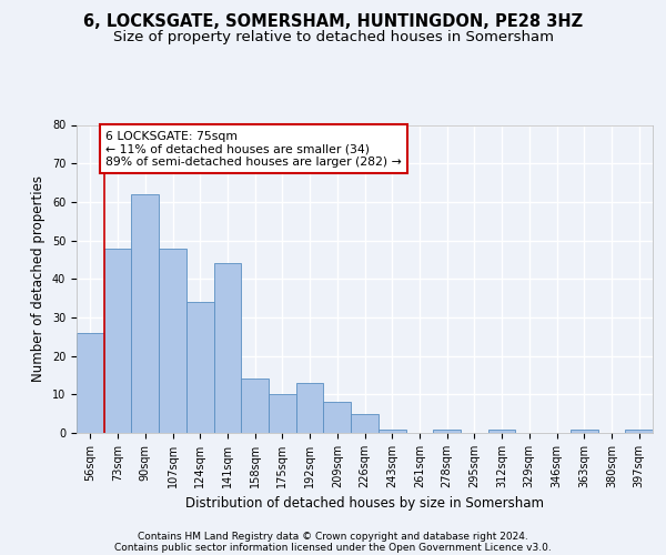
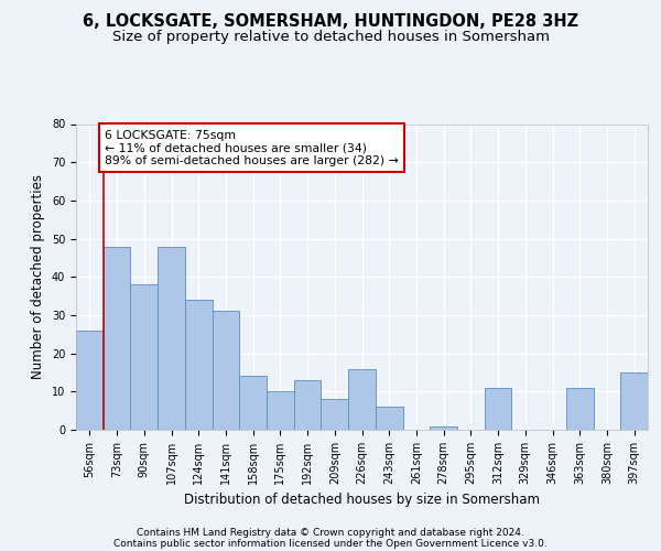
90sqm: 62 -> 38
141sqm: 44 -> 31
226sqm: 5 -> 16
243sqm: 1 -> 6
312sqm: 1 -> 11
363sqm: 1 -> 11
397sqm: 1 -> 15
